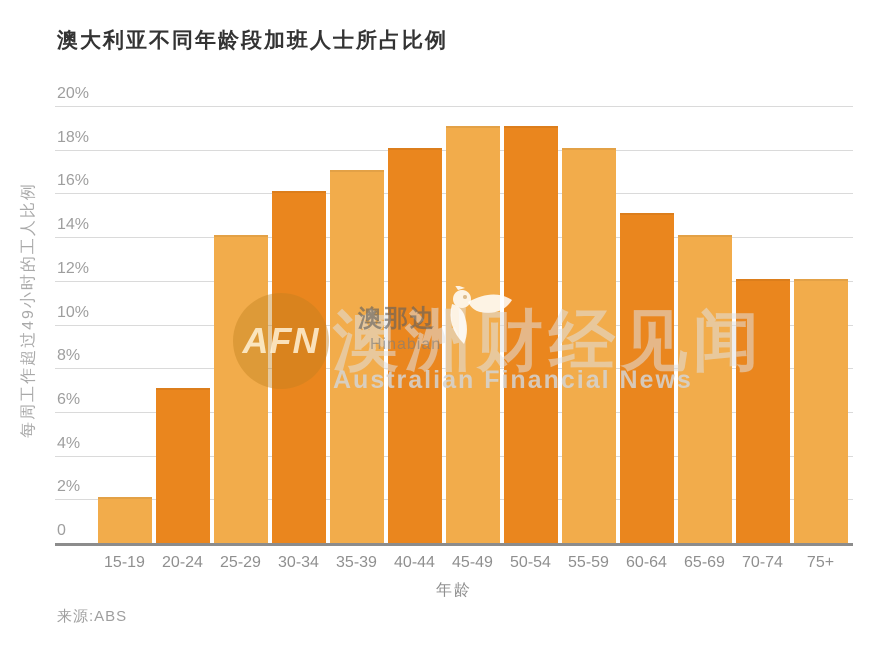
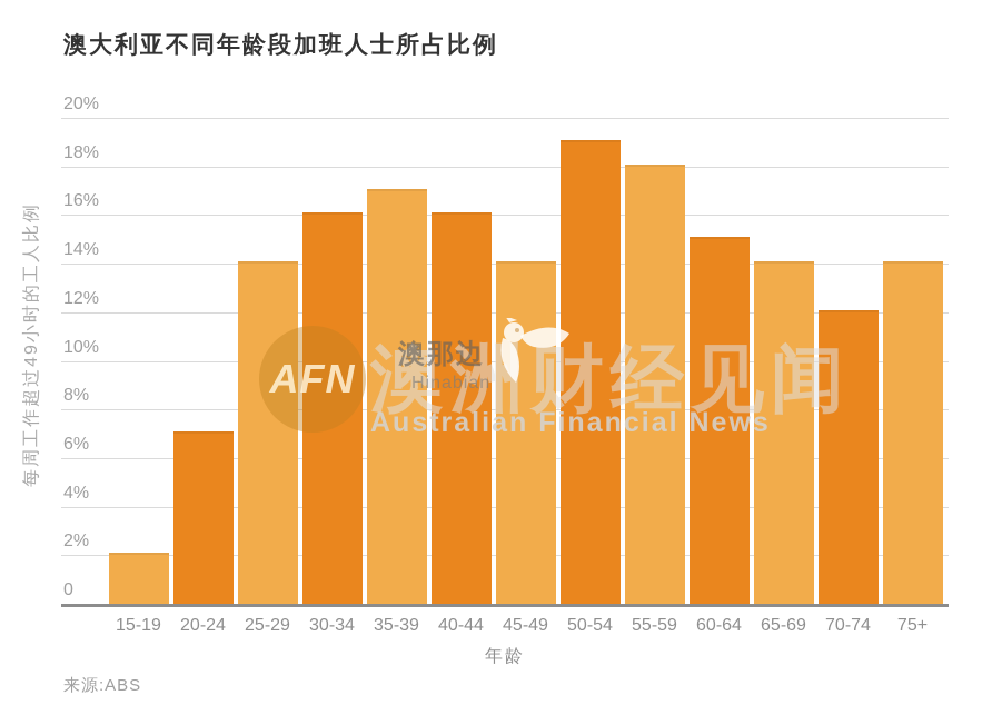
40-44: 18% -> 16%
45-49: 19% -> 14%
75+: 12% -> 14%
